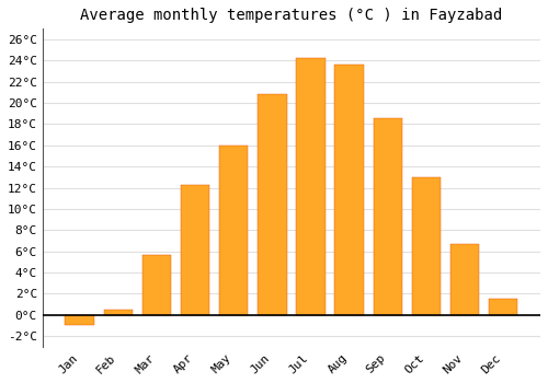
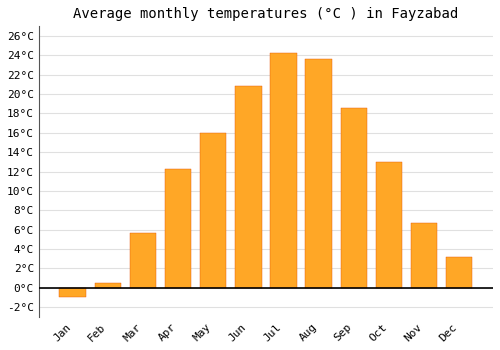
Dec: 1.5°C -> 3.2°C
